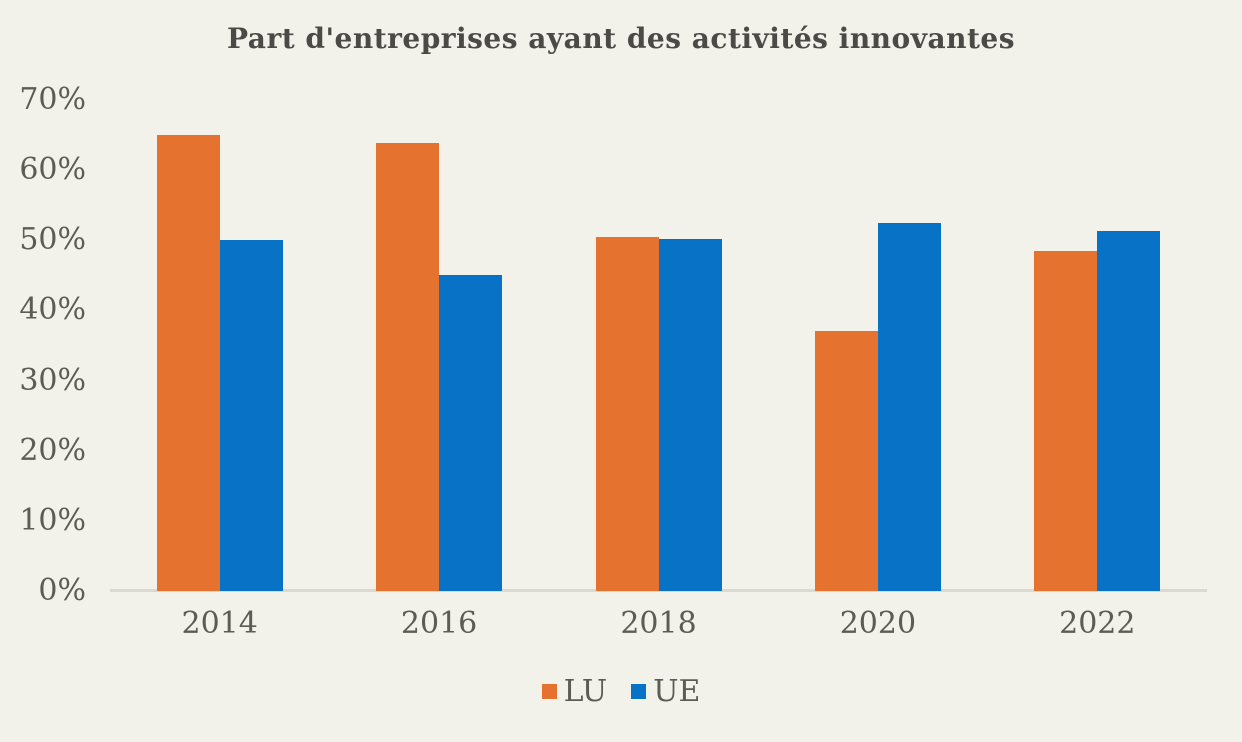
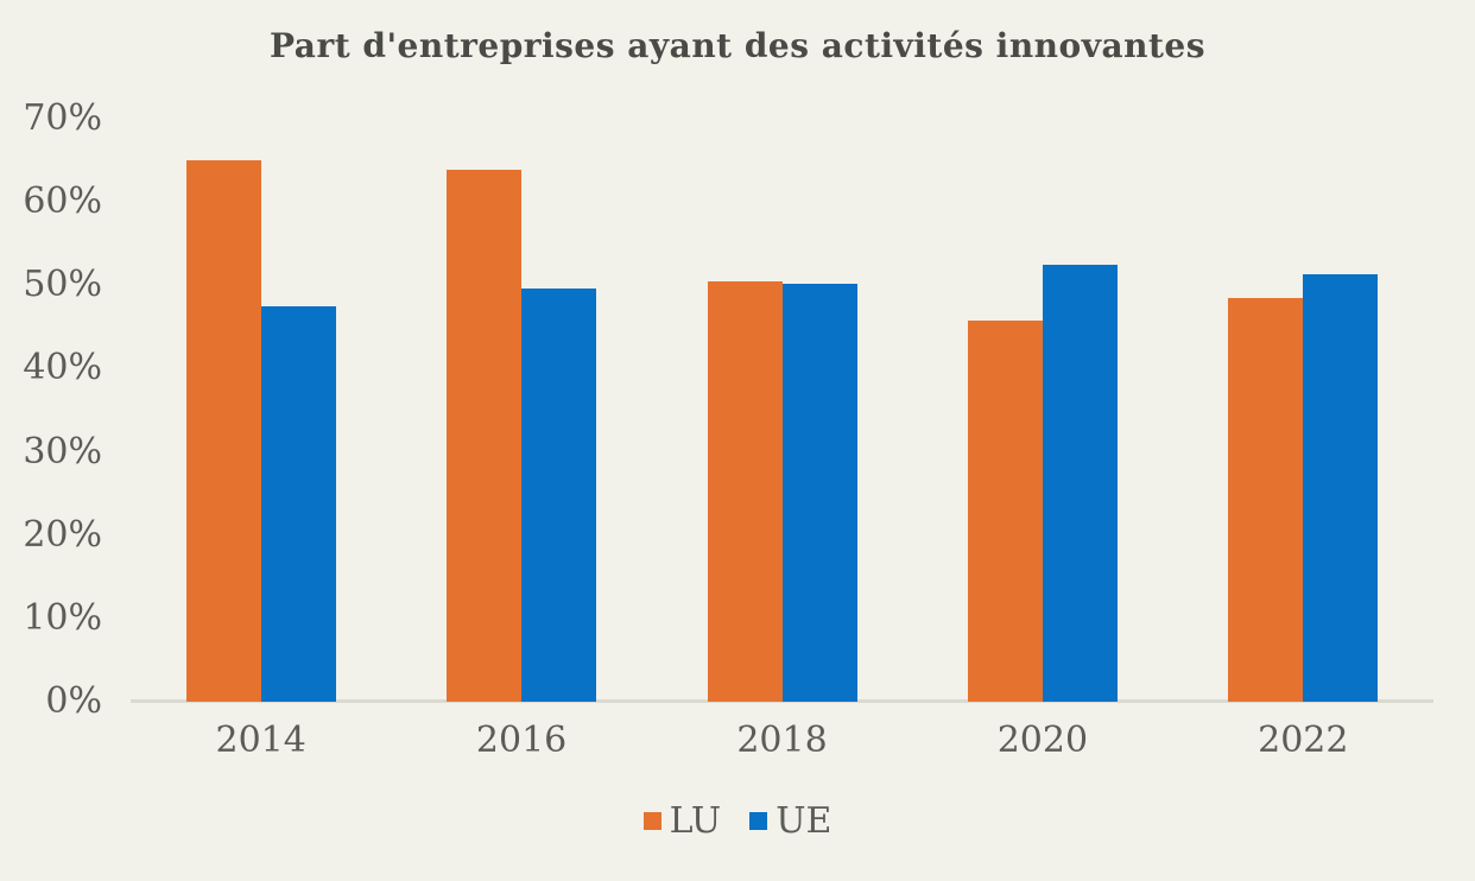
UE/2014: 50% -> 48%
UE/2016: 45% -> 50%
LU/2020: 37% -> 46%
